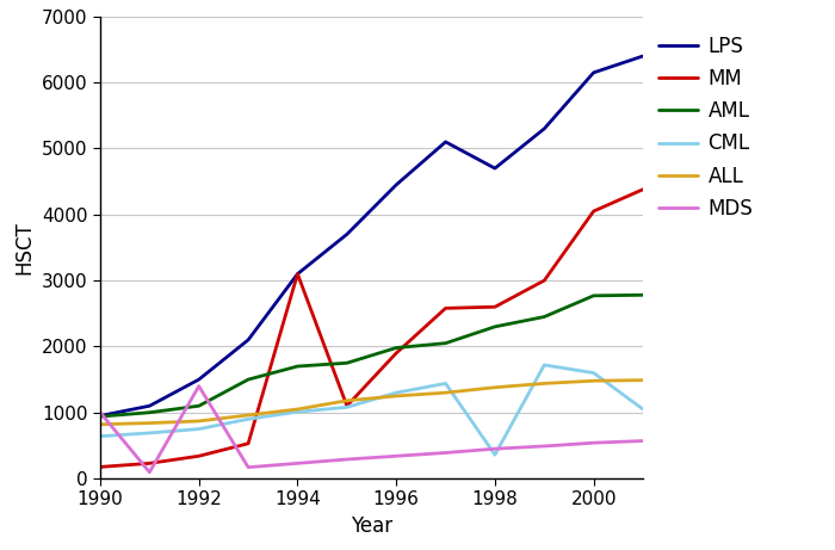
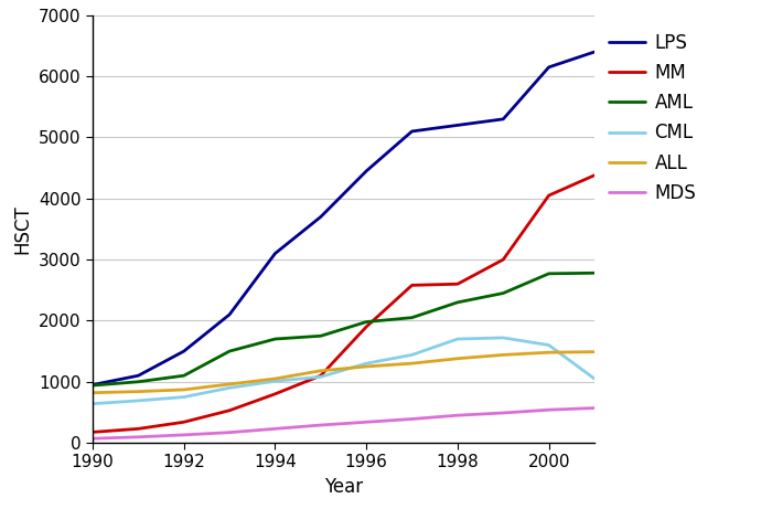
MDS/1990: 1000 -> 70
MDS/1992: 1400 -> 130
MM/1994: 3100 -> 800
LPS/1998: 4700 -> 5200
CML/1998: 360 -> 1700
